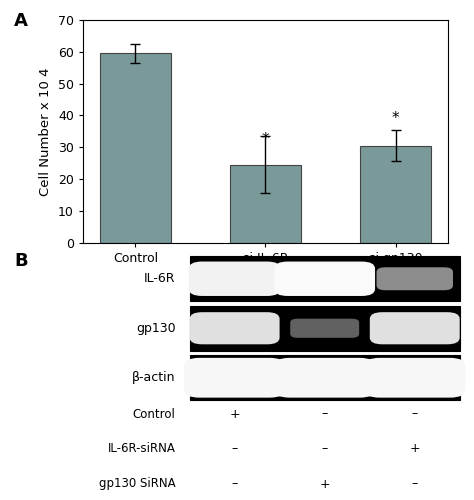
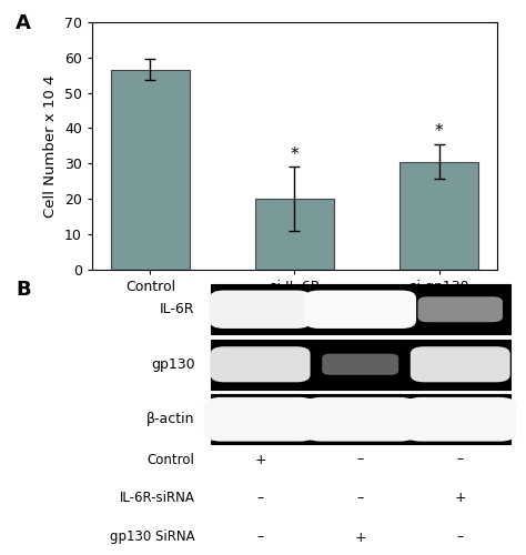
Control: 59.5 -> 56.5
si IL-6R: 24.5 -> 20.0
